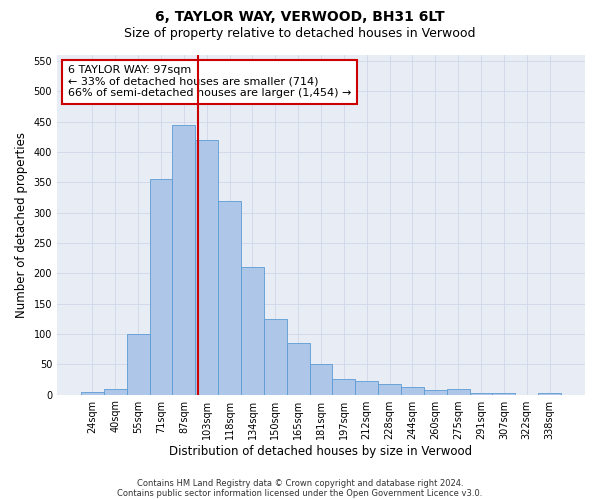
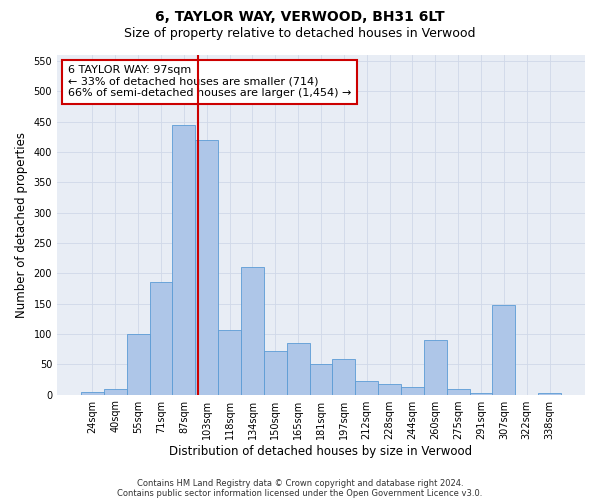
71sqm: 355 -> 186
118sqm: 320 -> 106
150sqm: 125 -> 72
197sqm: 25 -> 58
260sqm: 7 -> 90
307sqm: 3 -> 148
